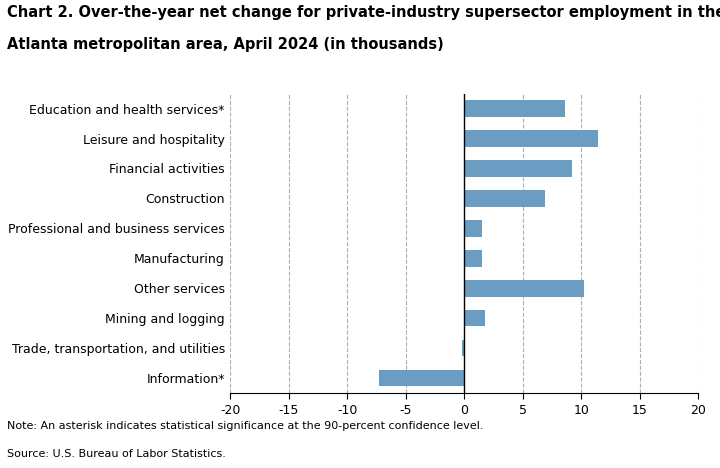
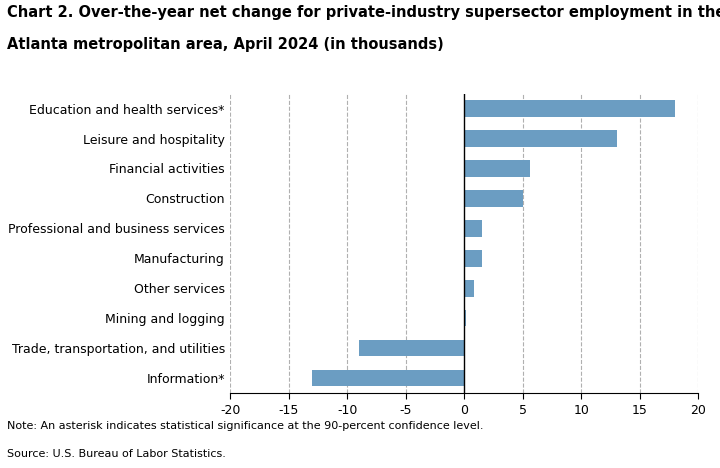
Education and health services*: 8.6 -> 18.0
Leisure and hospitality: 11.4 -> 13.0
Financial activities: 9.2 -> 5.6
Construction: 6.9 -> 5.0
Other services: 10.2 -> 0.8
Mining and logging: 1.8 -> 0.1
Trade, transportation, and utilities: -0.2 -> -9.0
Information*: -7.3 -> -13.0
